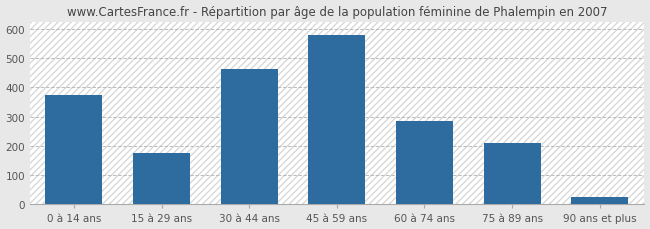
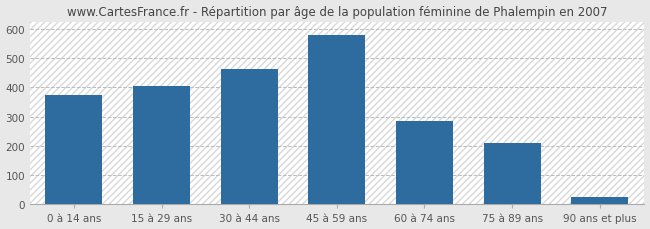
15 à 29 ans: 175 -> 403
